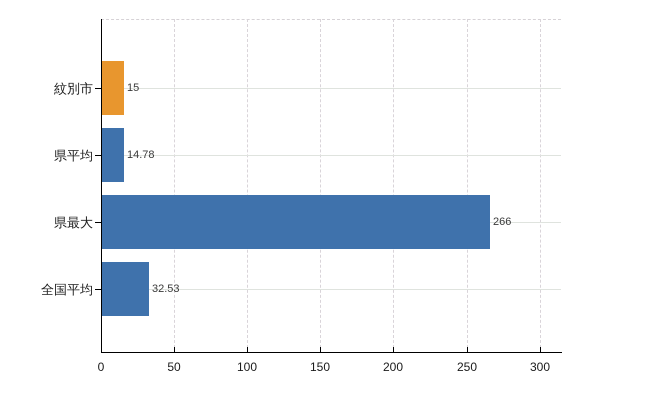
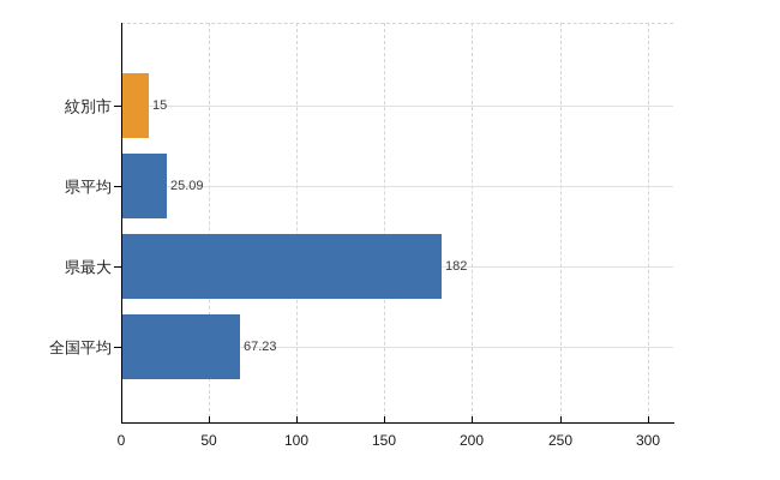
県平均: 14.78 -> 25.09
県最大: 266 -> 182
全国平均: 32.53 -> 67.23
